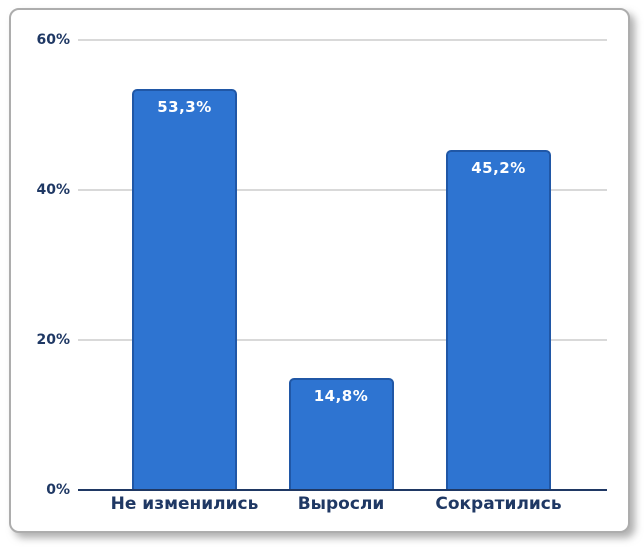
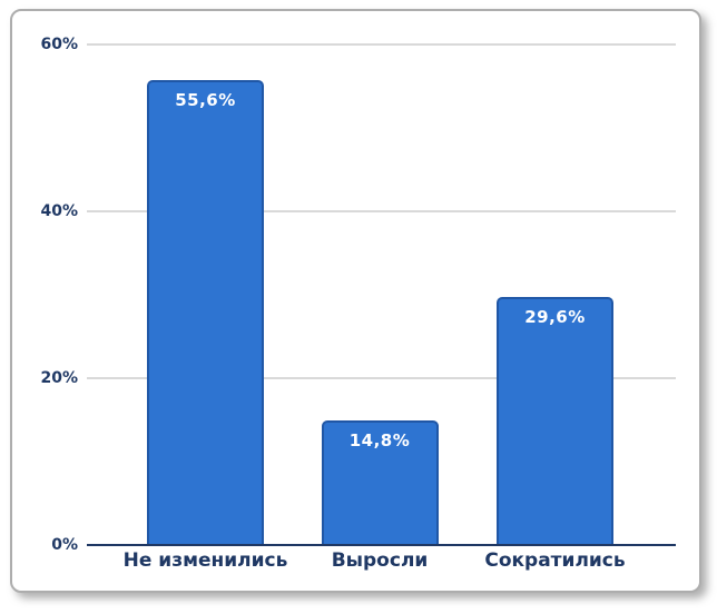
Не изменились: 53,3% -> 55,6%
Сократились: 45,2% -> 29,6%
